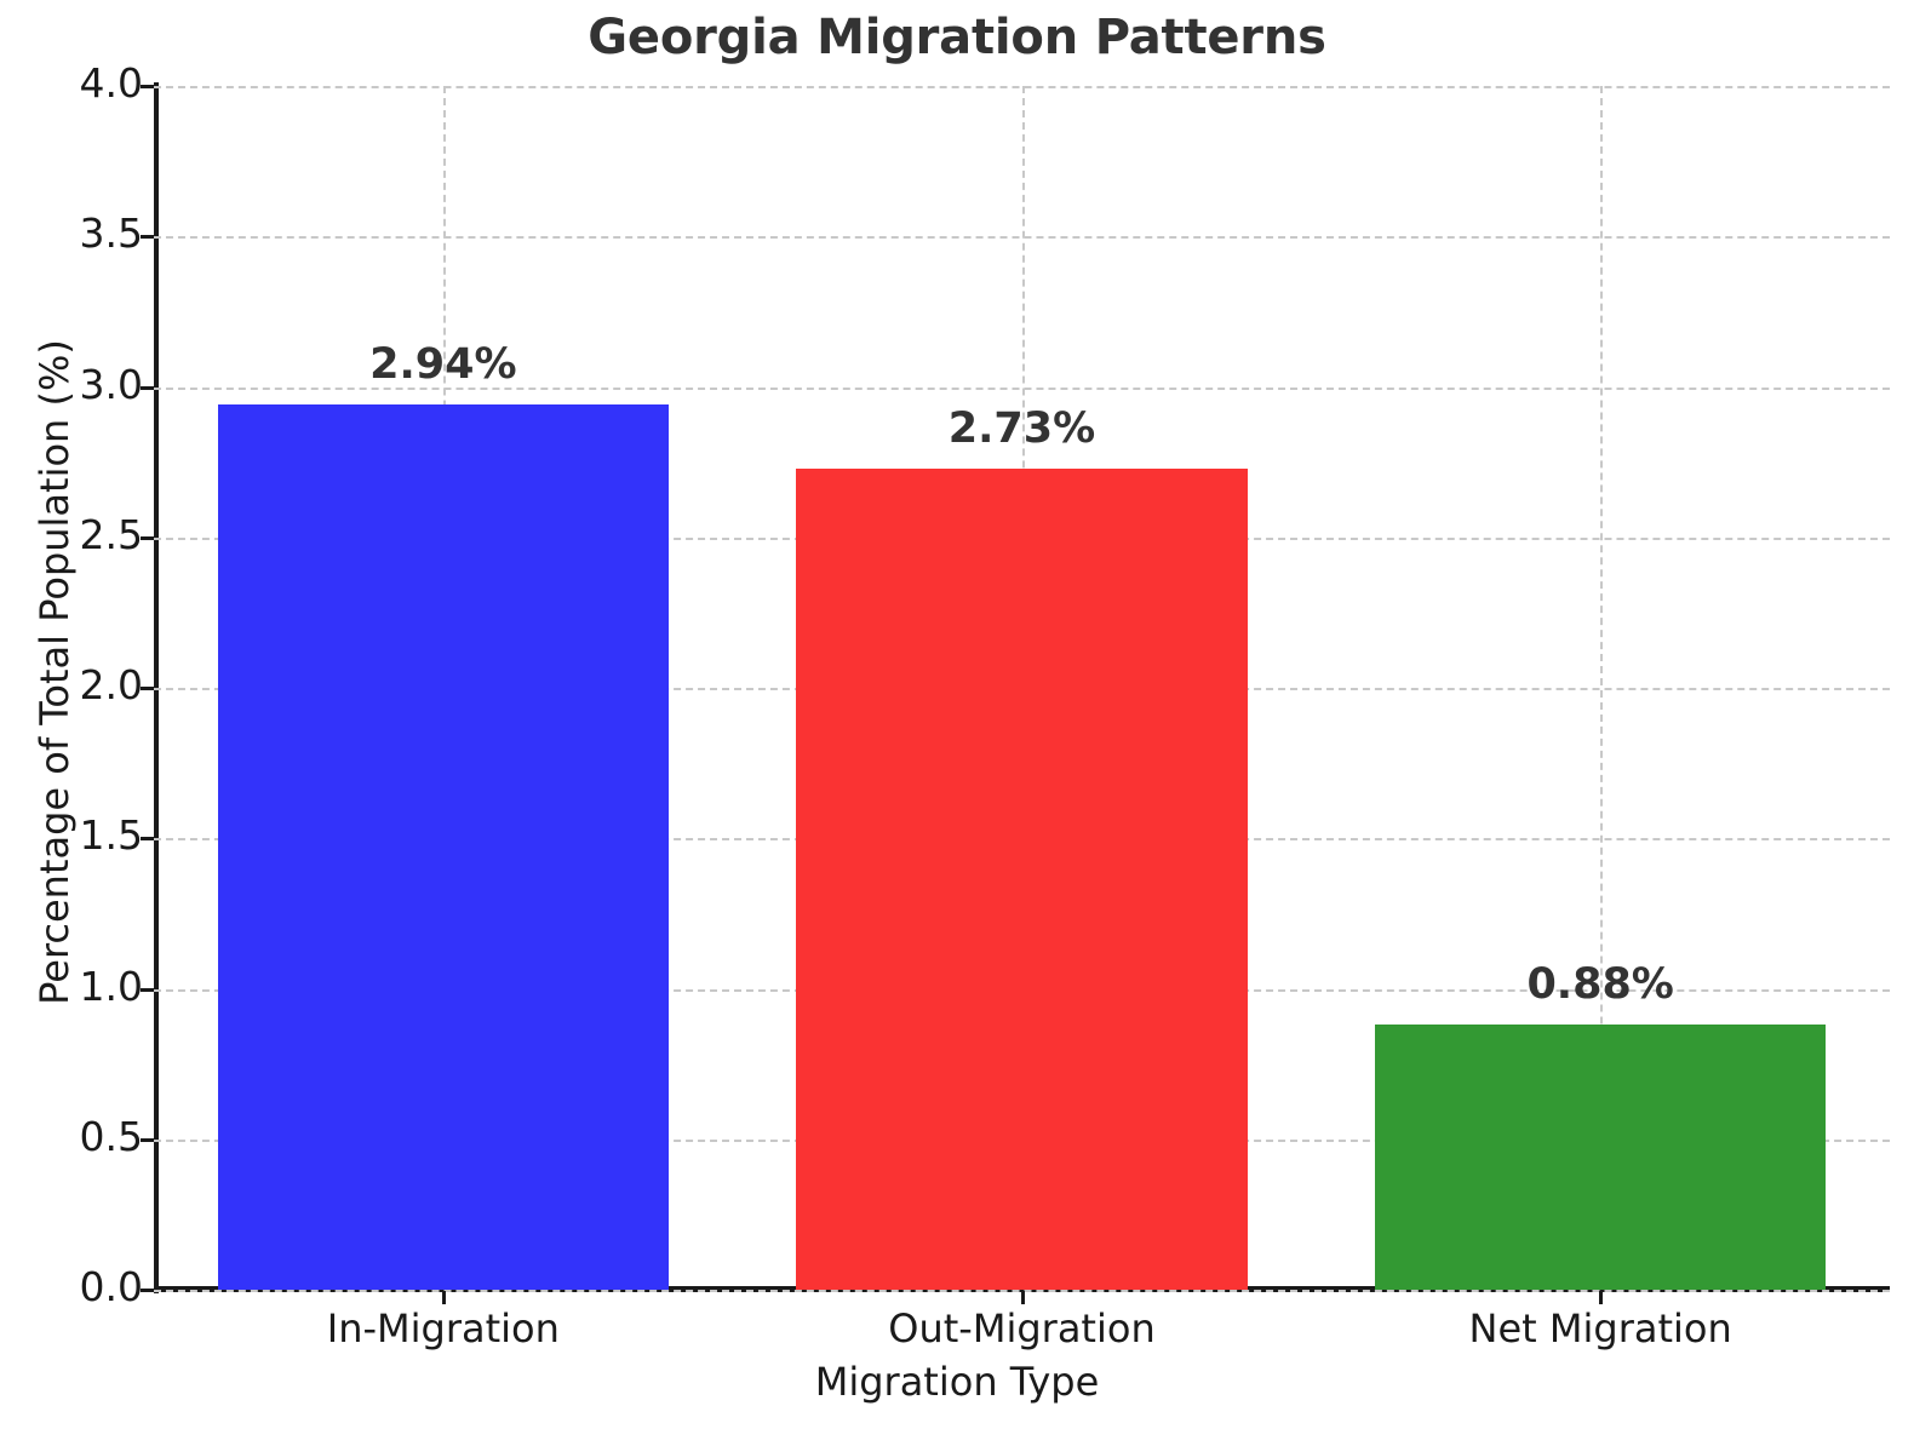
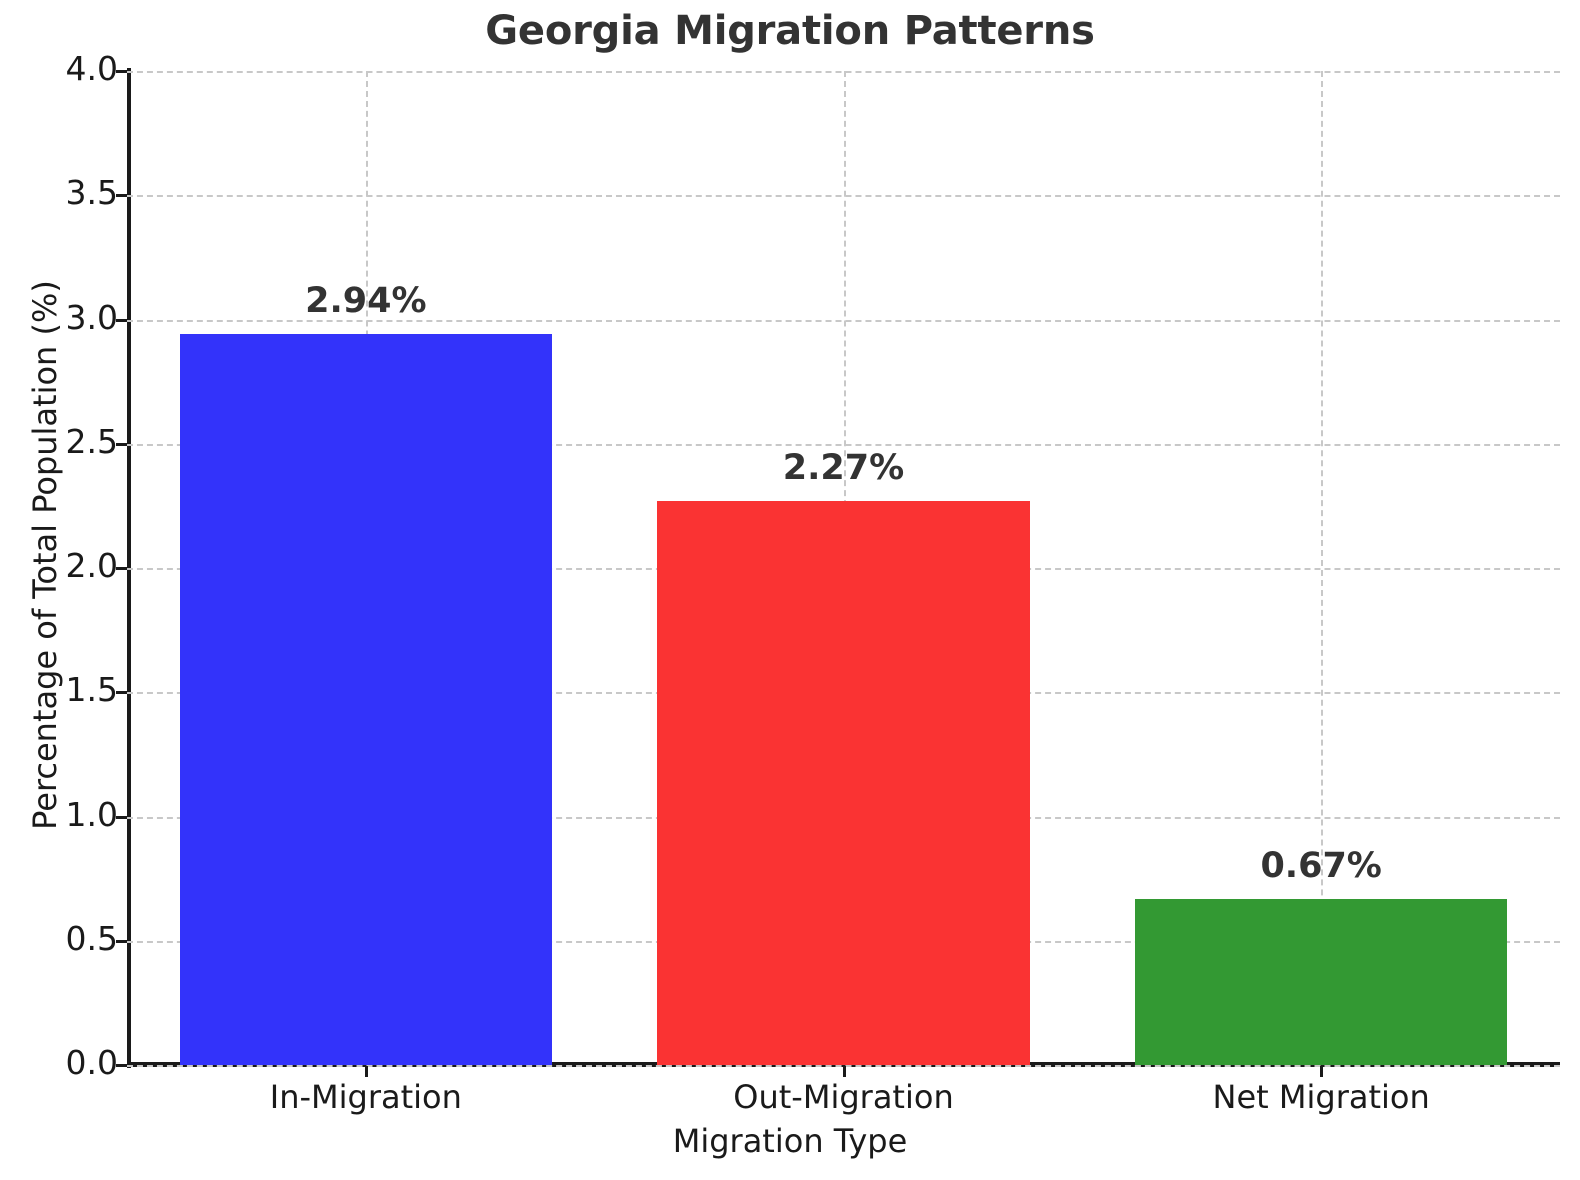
Out-Migration: 2.73% -> 2.27%
Net Migration: 0.88% -> 0.67%
